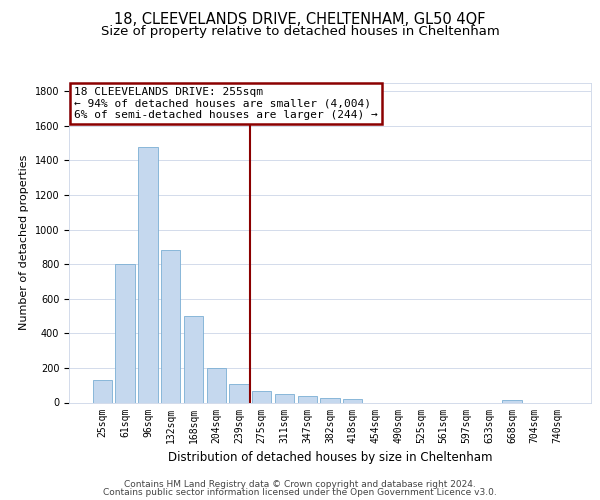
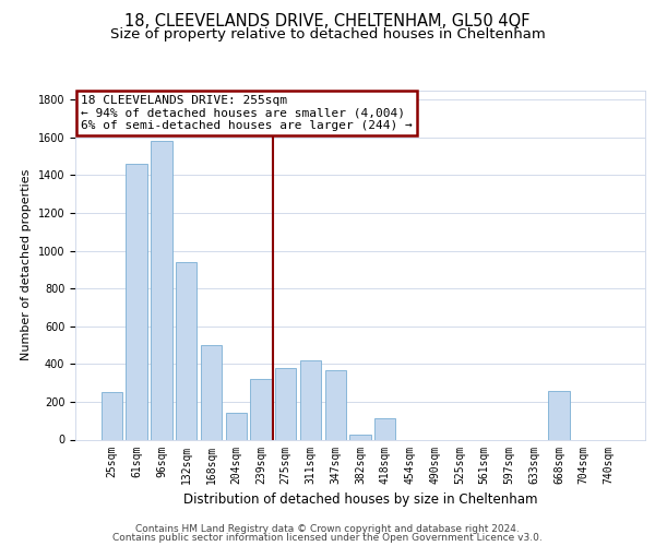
25sqm: 130 -> 250
61sqm: 800 -> 1460
96sqm: 1480 -> 1580
132sqm: 880 -> 940
204sqm: 200 -> 140
239sqm: 110 -> 320
275sqm: 60 -> 380
311sqm: 50 -> 420
347sqm: 40 -> 370
418sqm: 20 -> 110
668sqm: 20 -> 260
